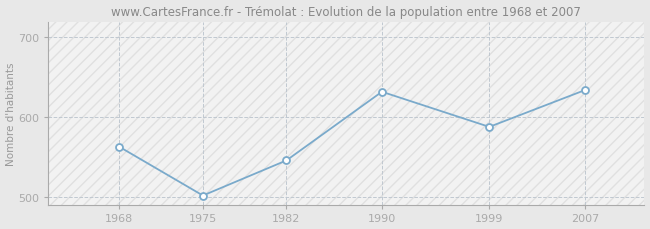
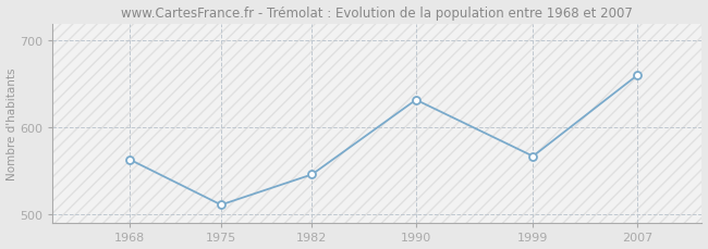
1975: 502 -> 511
1999: 588 -> 567
2007: 634 -> 660
